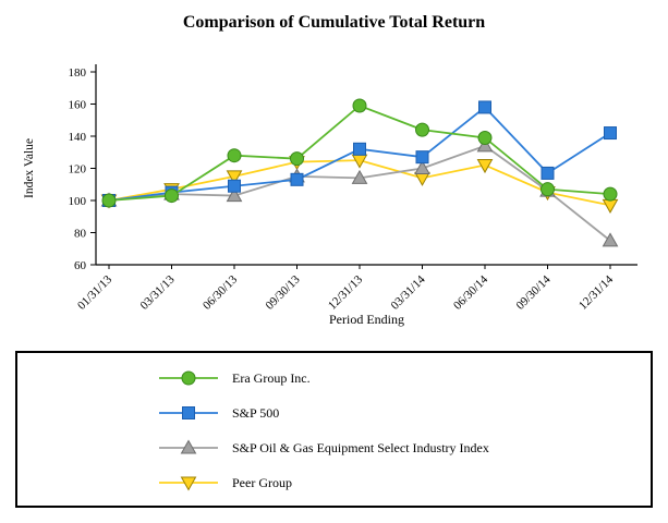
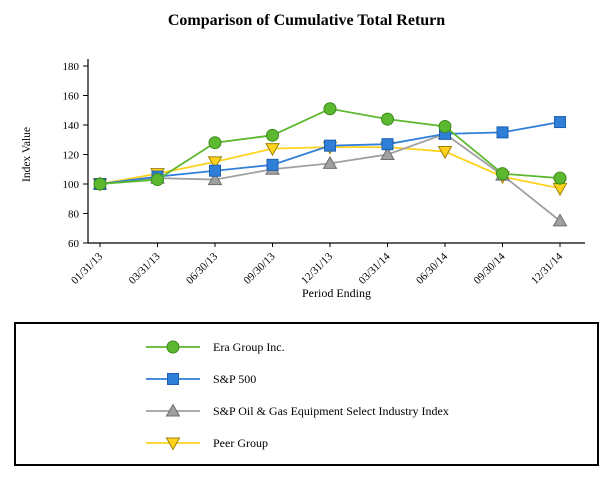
Era Group Inc./09/30/13: 126 -> 133
S&P Oil & Gas Equipment Select Industry Index/09/30/13: 115 -> 110
Era Group Inc./12/31/13: 159 -> 151
S&P 500/12/31/13: 132 -> 126
Peer Group/03/31/14: 114 -> 125
S&P 500/06/30/14: 158 -> 134
S&P 500/09/30/14: 117 -> 135
